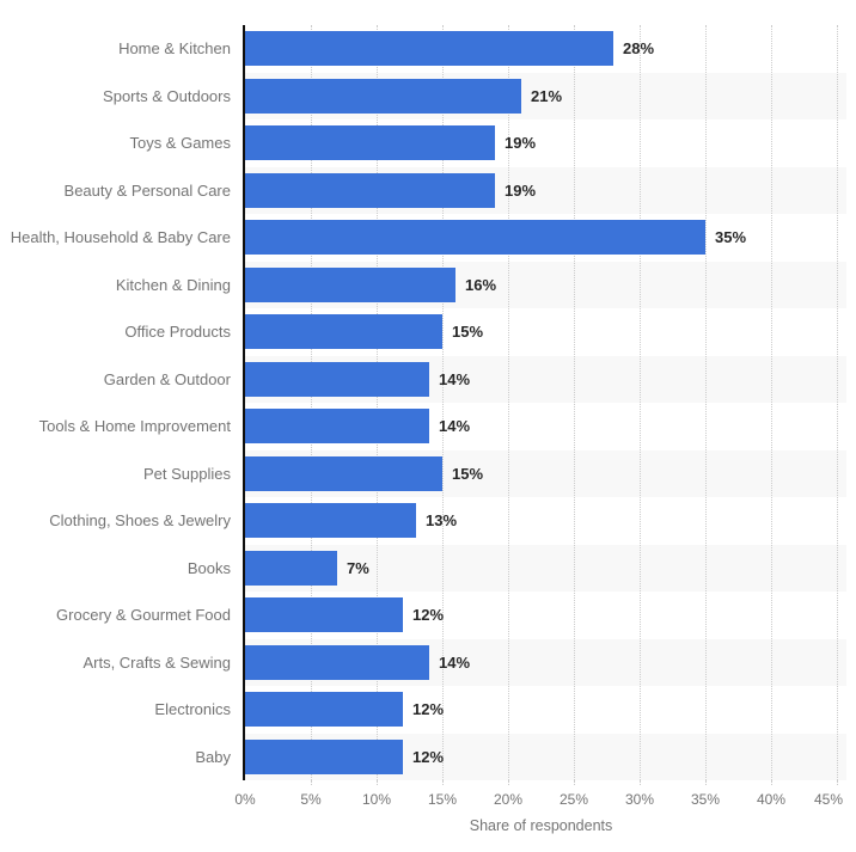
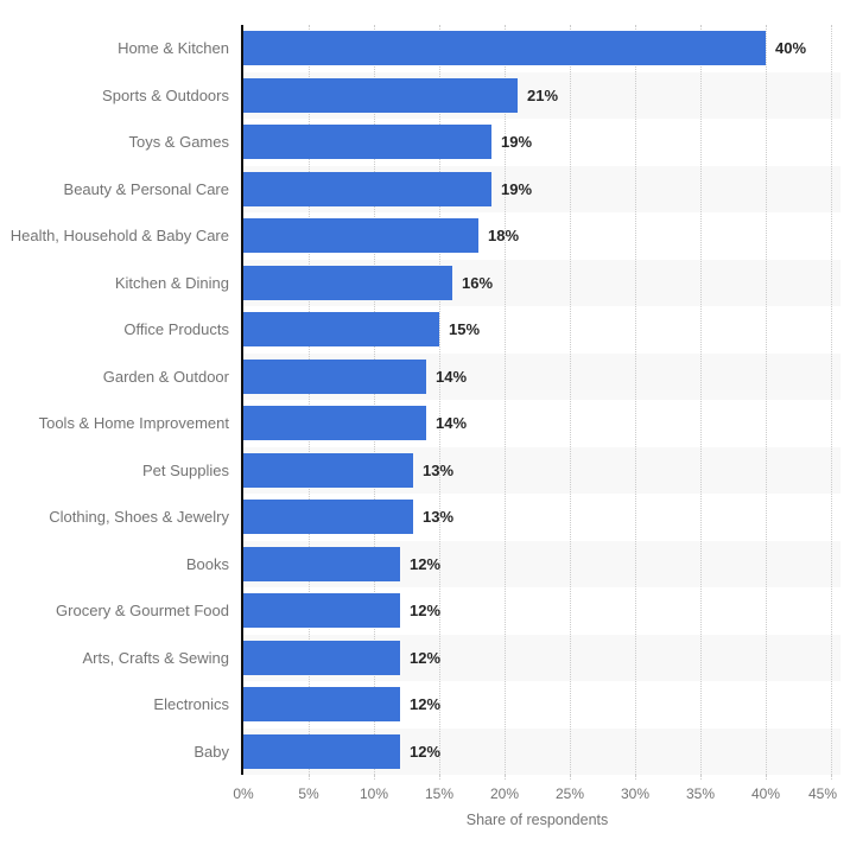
Home & Kitchen: 28% -> 40%
Health, Household & Baby Care: 35% -> 18%
Pet Supplies: 15% -> 13%
Books: 7% -> 12%
Arts, Crafts & Sewing: 14% -> 12%
